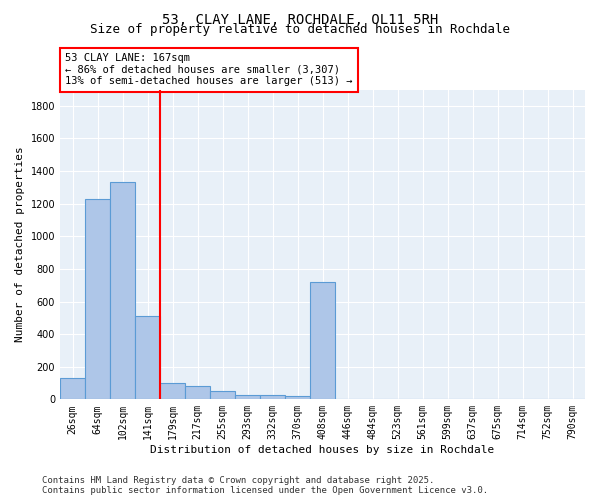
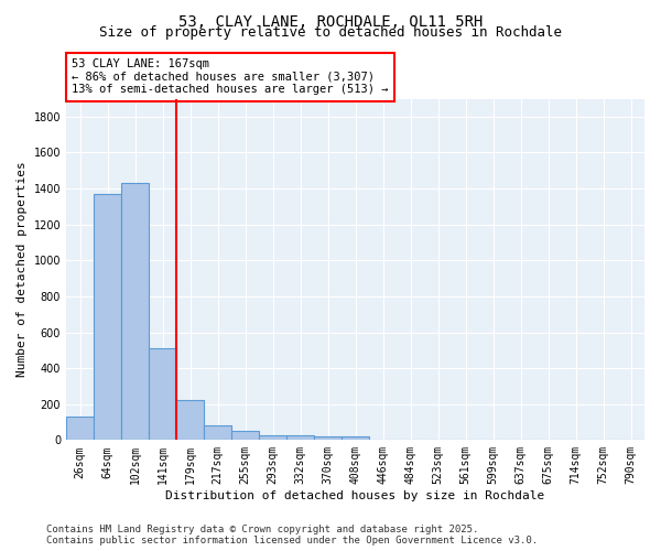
64sqm: 1230 -> 1370
102sqm: 1330 -> 1430
179sqm: 100 -> 220
408sqm: 720 -> 20
